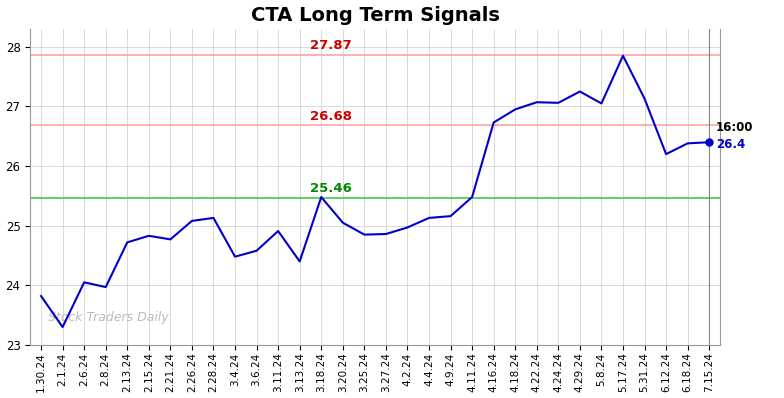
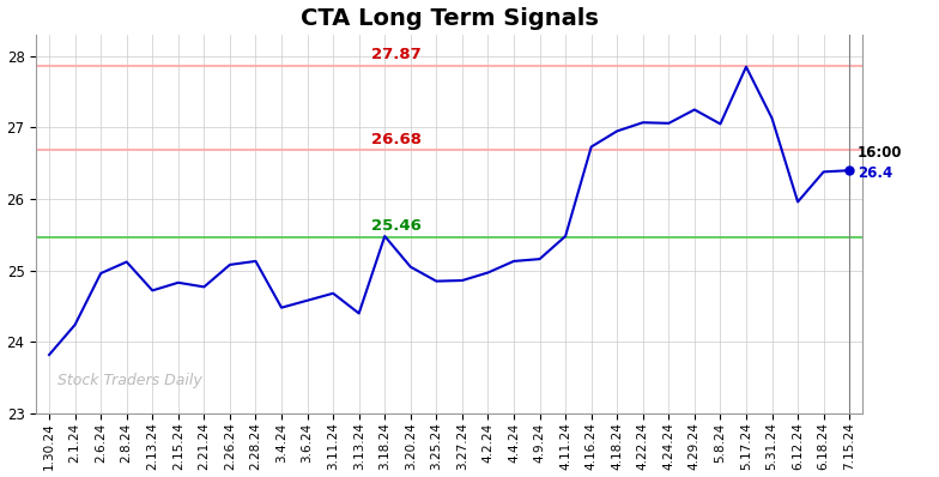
2.1.24: 23.30 -> 24.24
2.6.24: 24.05 -> 24.96
2.8.24: 23.97 -> 25.12
3.11.24: 24.91 -> 24.68
6.12.24: 26.20 -> 25.96
